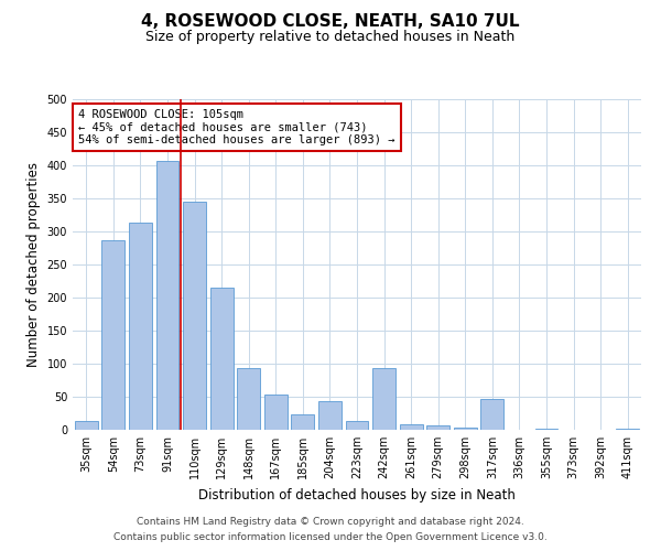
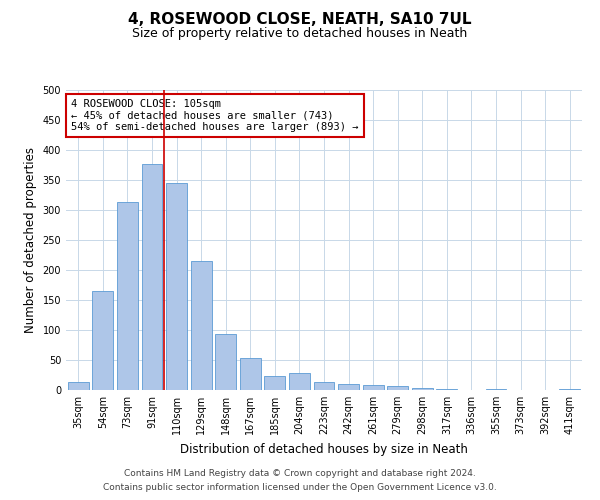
54sqm: 286 -> 165
91sqm: 406 -> 377
204sqm: 44 -> 28
242sqm: 94 -> 10
317sqm: 46 -> 1
